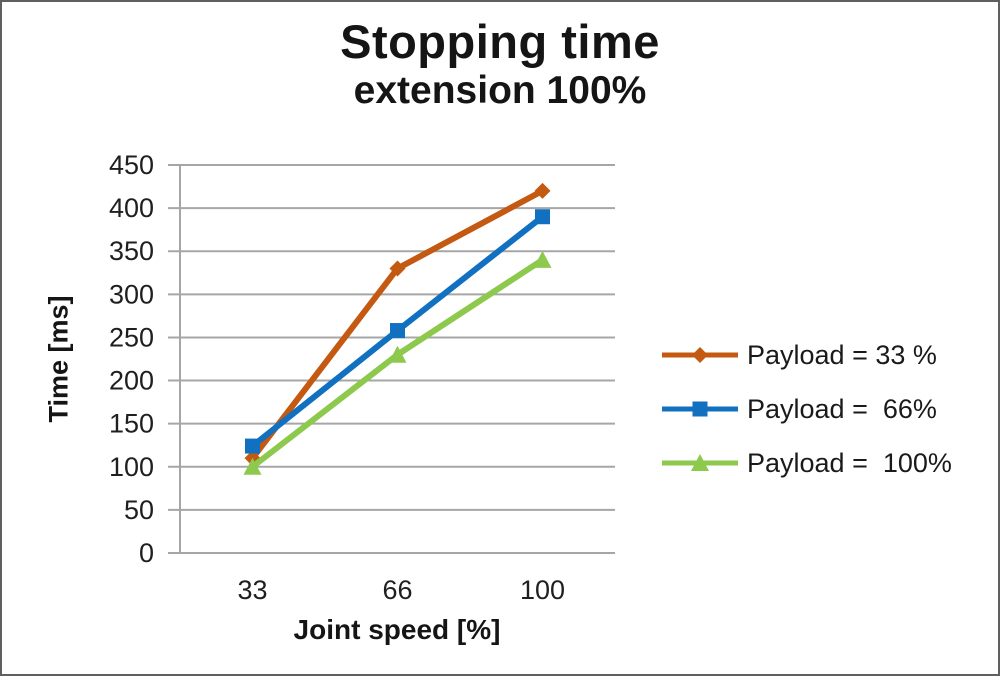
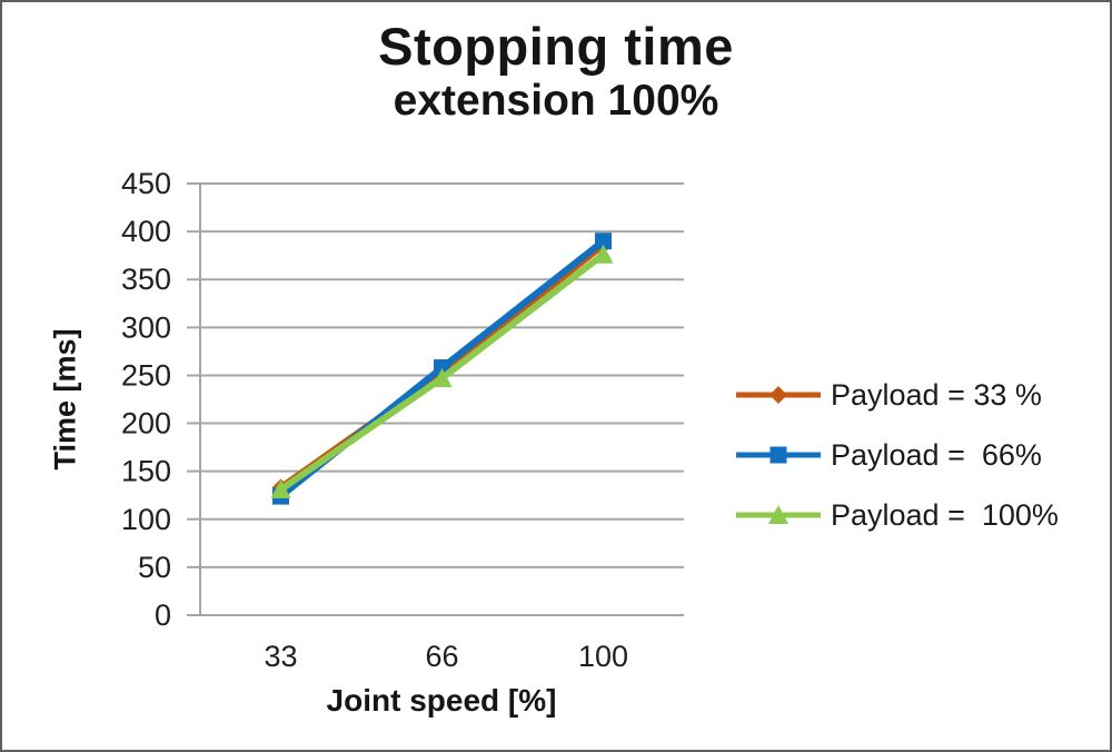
Payload = 33 %/33: 110 -> 130
Payload = 100%/33: 100 -> 130
Payload = 33 %/66: 330 -> 250
Payload = 100%/66: 230 -> 250
Payload = 33 %/100: 420 -> 390
Payload = 100%/100: 340 -> 380
